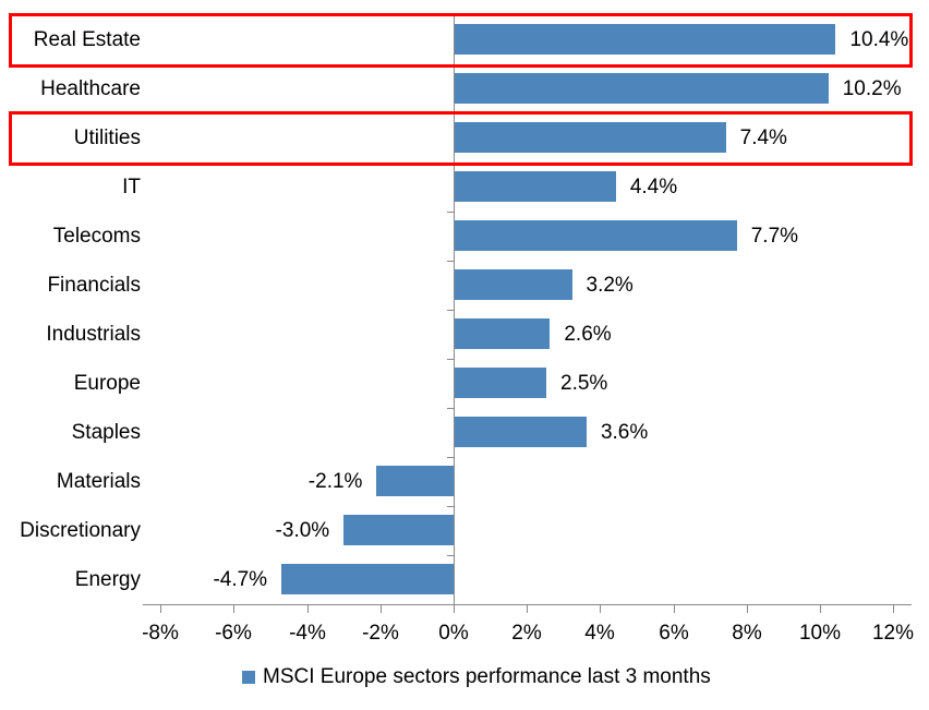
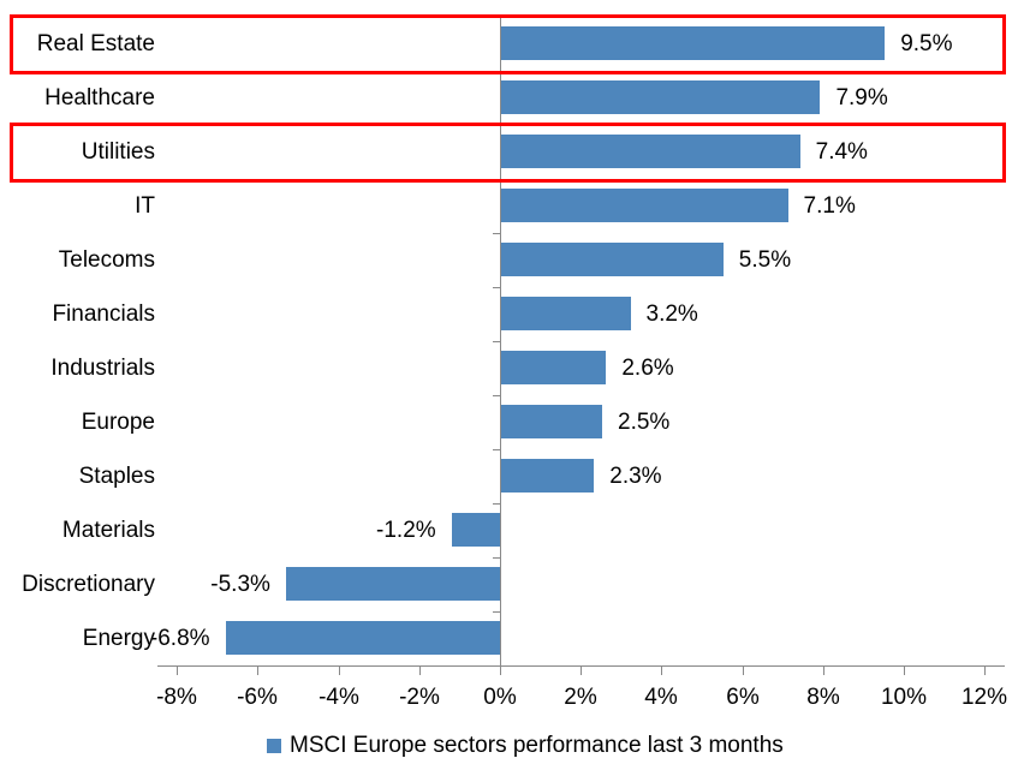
Real Estate: 10.4% -> 9.5%
Healthcare: 10.2% -> 7.9%
IT: 4.4% -> 7.1%
Telecoms: 7.7% -> 5.5%
Staples: 3.6% -> 2.3%
Materials: -2.1% -> -1.2%
Discretionary: -3.0% -> -5.3%
Energy: -4.7% -> -6.8%
